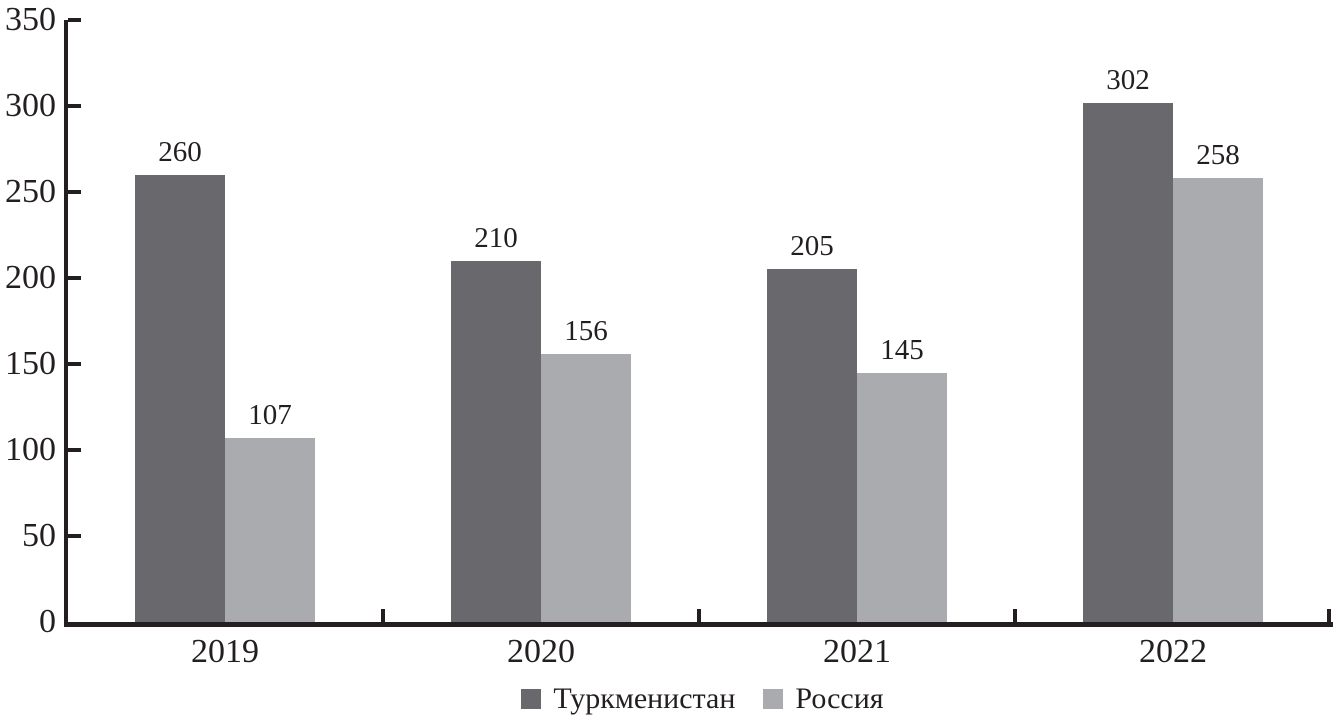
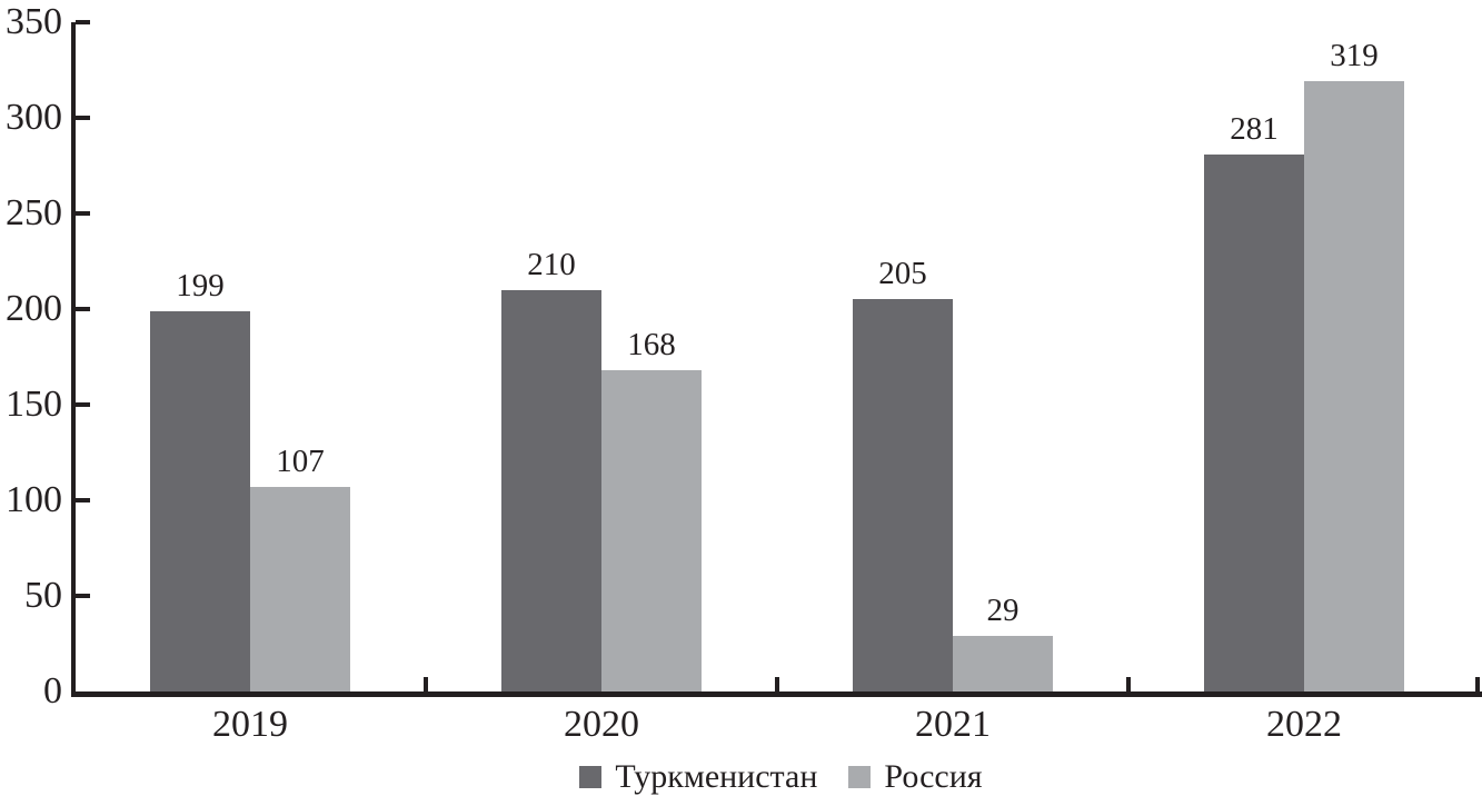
Туркменистан/2019: 260 -> 199
Россия/2020: 156 -> 168
Россия/2021: 145 -> 29
Туркменистан/2022: 302 -> 281
Россия/2022: 258 -> 319
